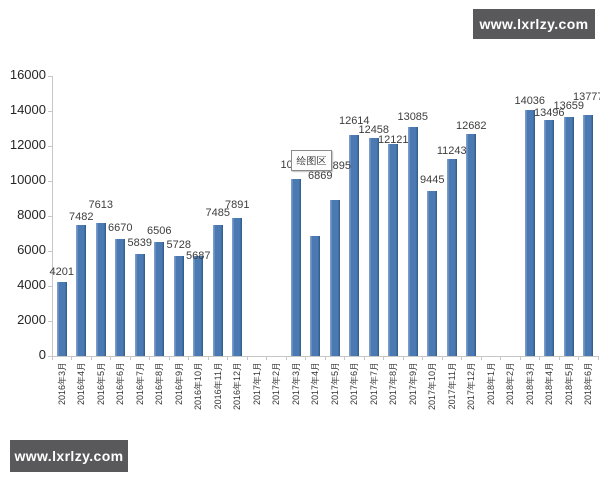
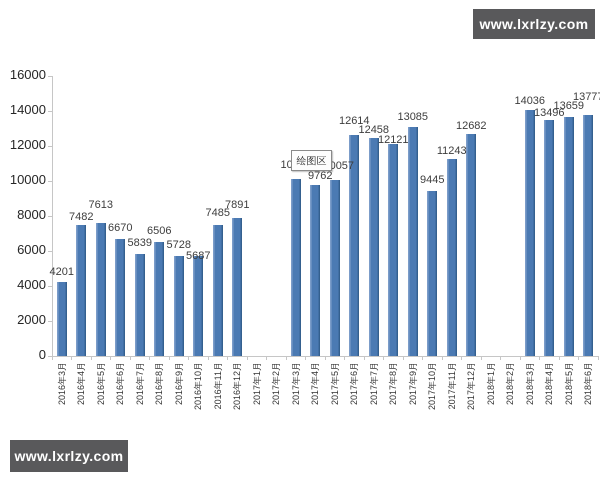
2017年4月: 6869 -> 9762
2017年5月: 8895 -> 10057
